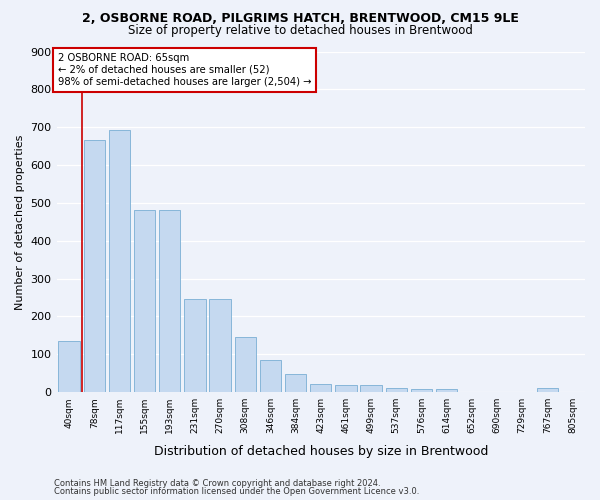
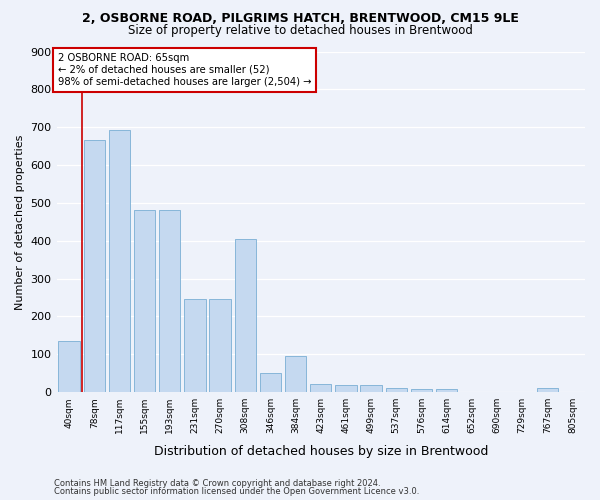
308sqm: 147 -> 405
346sqm: 85 -> 50
384sqm: 48 -> 95
